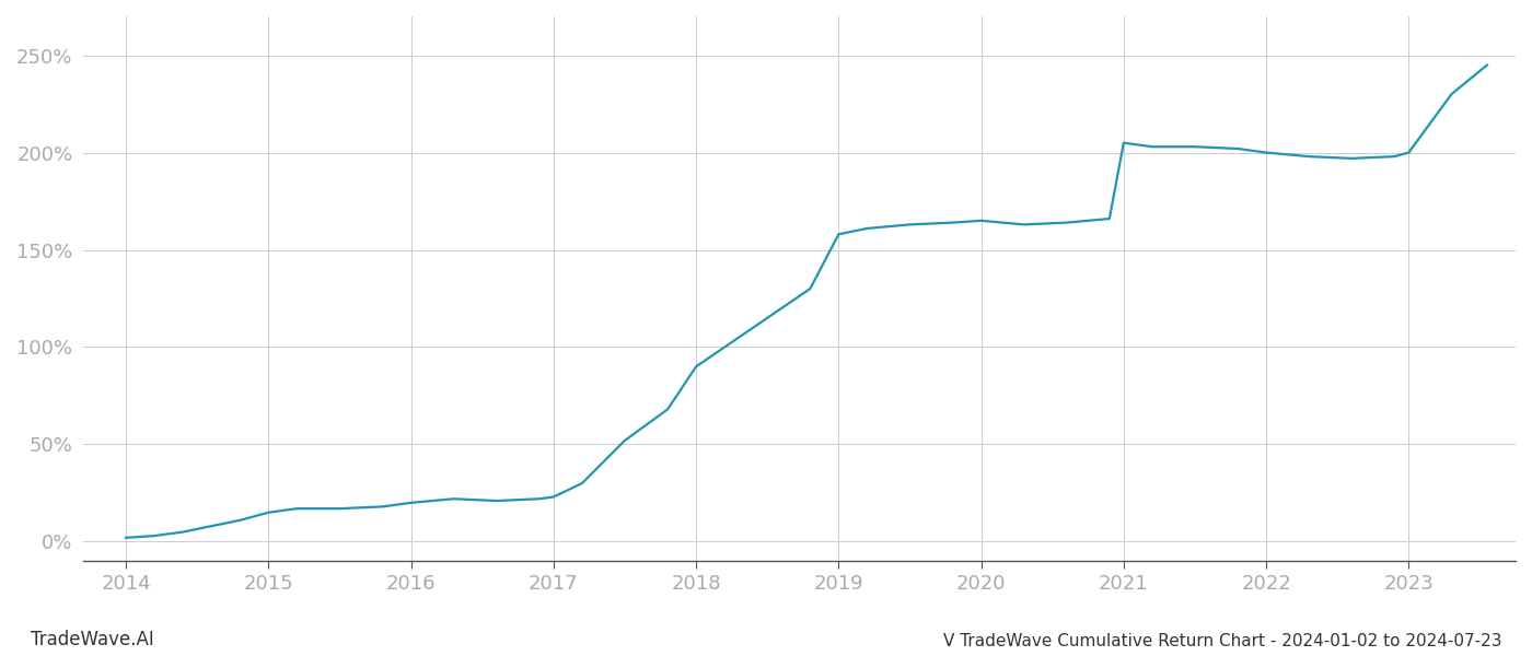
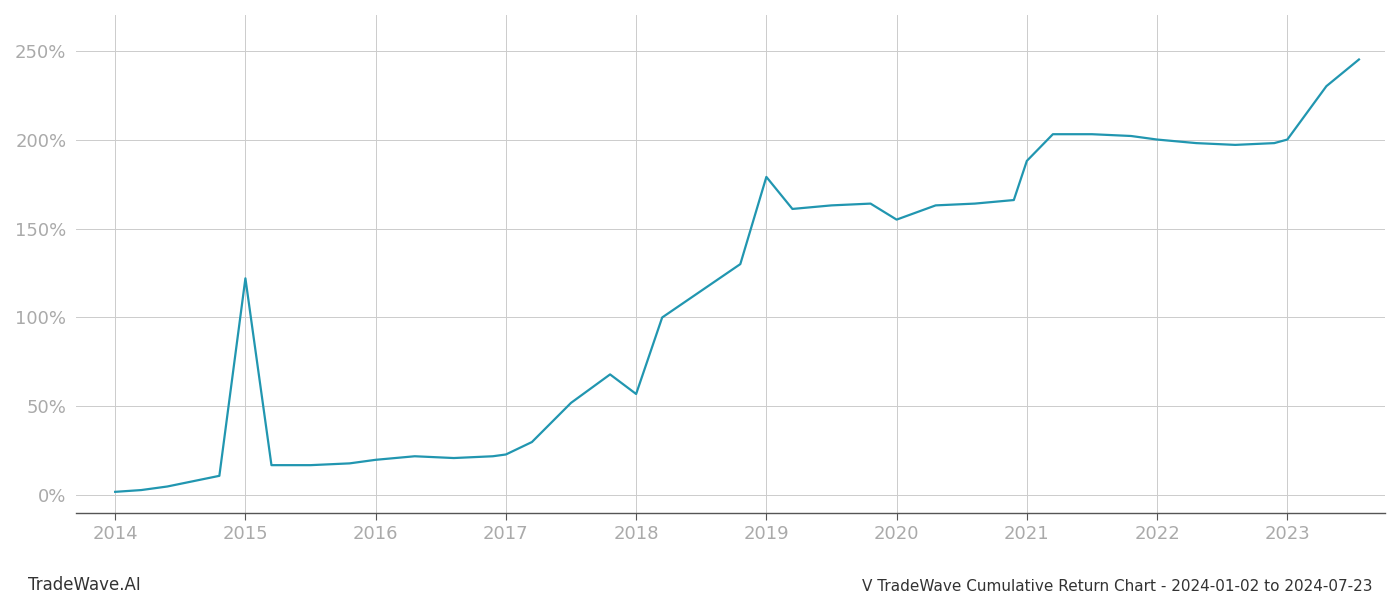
2015: 15% -> 122%
2018: 90% -> 57%
2019: 158% -> 179%
2020: 165% -> 155%
2021: 205% -> 188%
